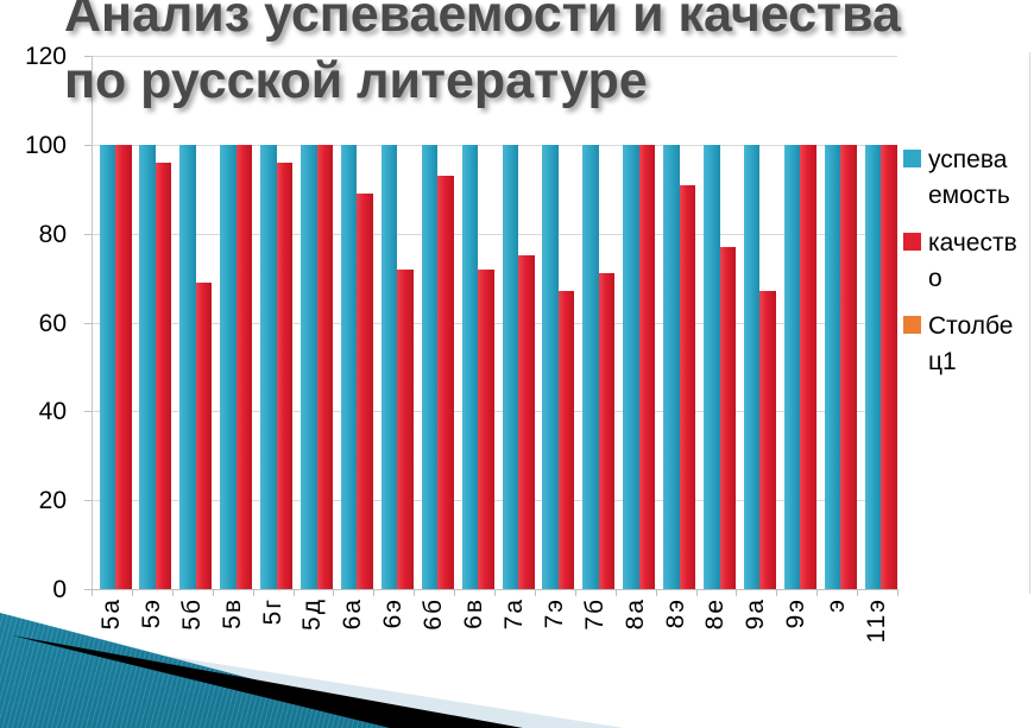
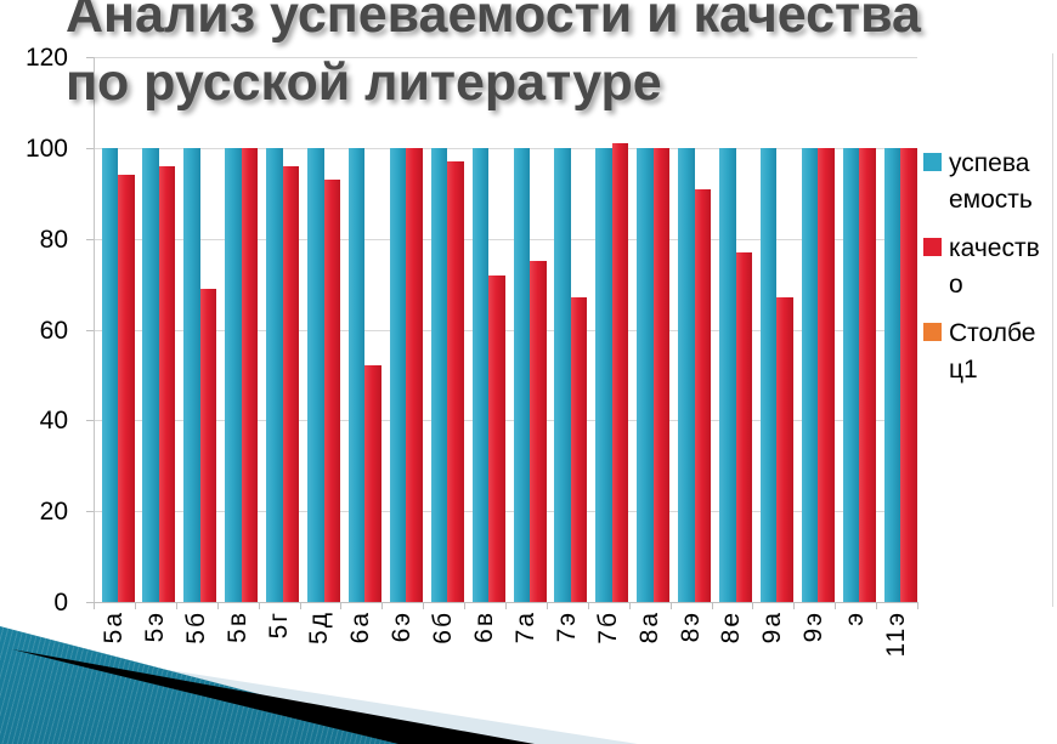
качество/5а: 100 -> 94
качество/5д: 100 -> 93
качество/6а: 89 -> 52
качество/6э: 72 -> 100
качество/6б: 93 -> 97
качество/7б: 71 -> 101
